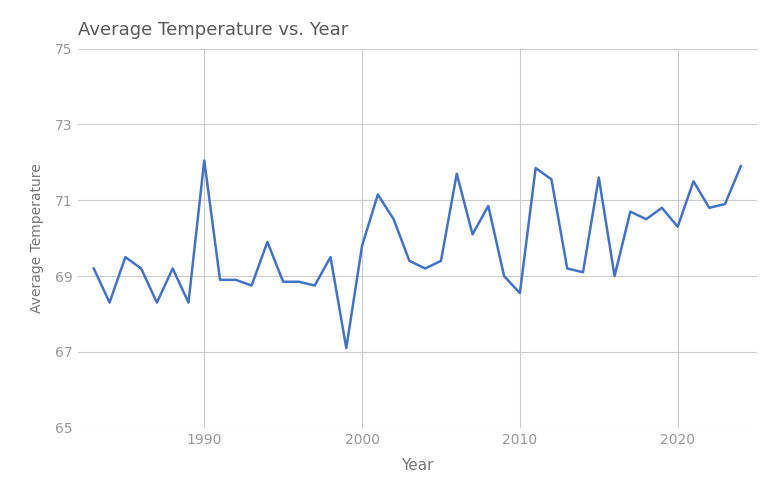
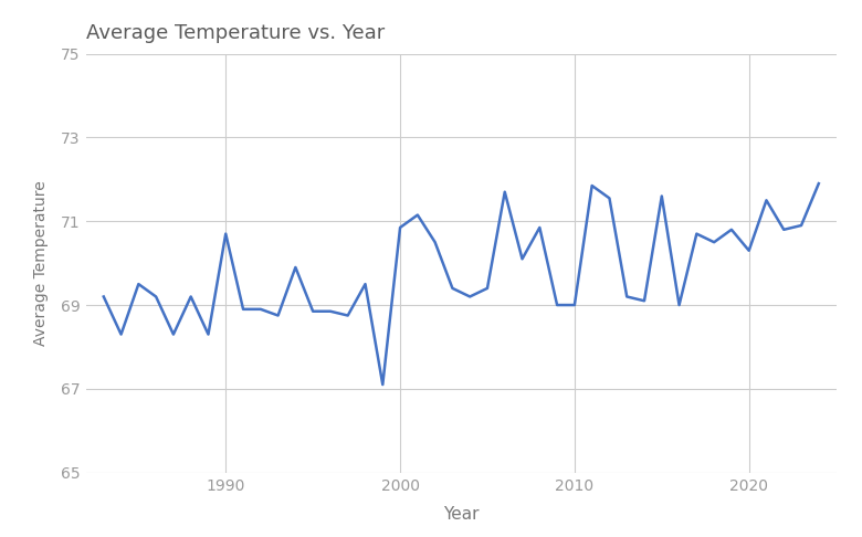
1990: 72.05 -> 70.70
2000: 69.80 -> 70.85
2010: 68.55 -> 69.00
